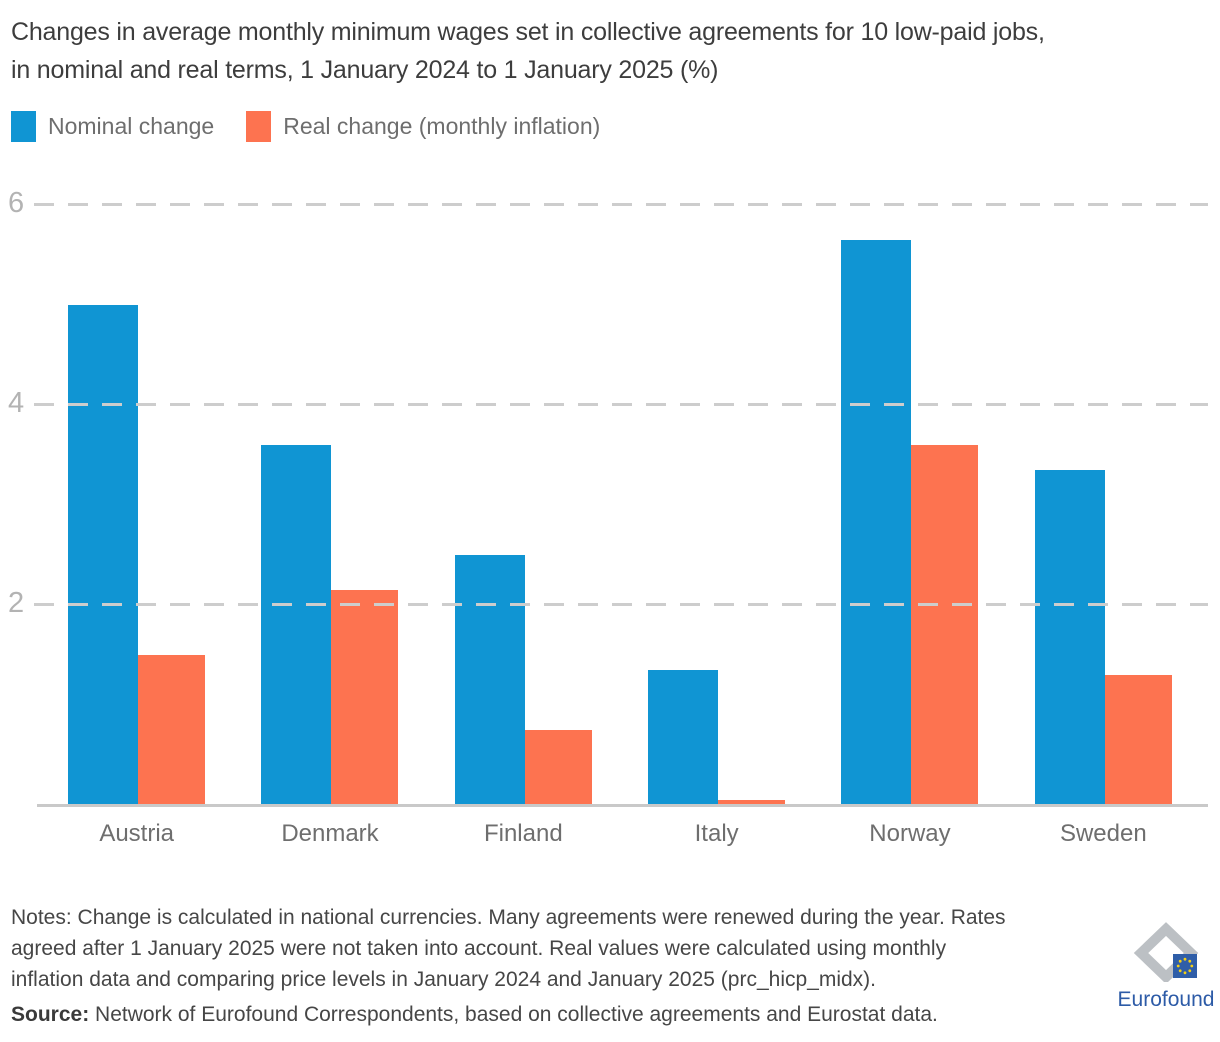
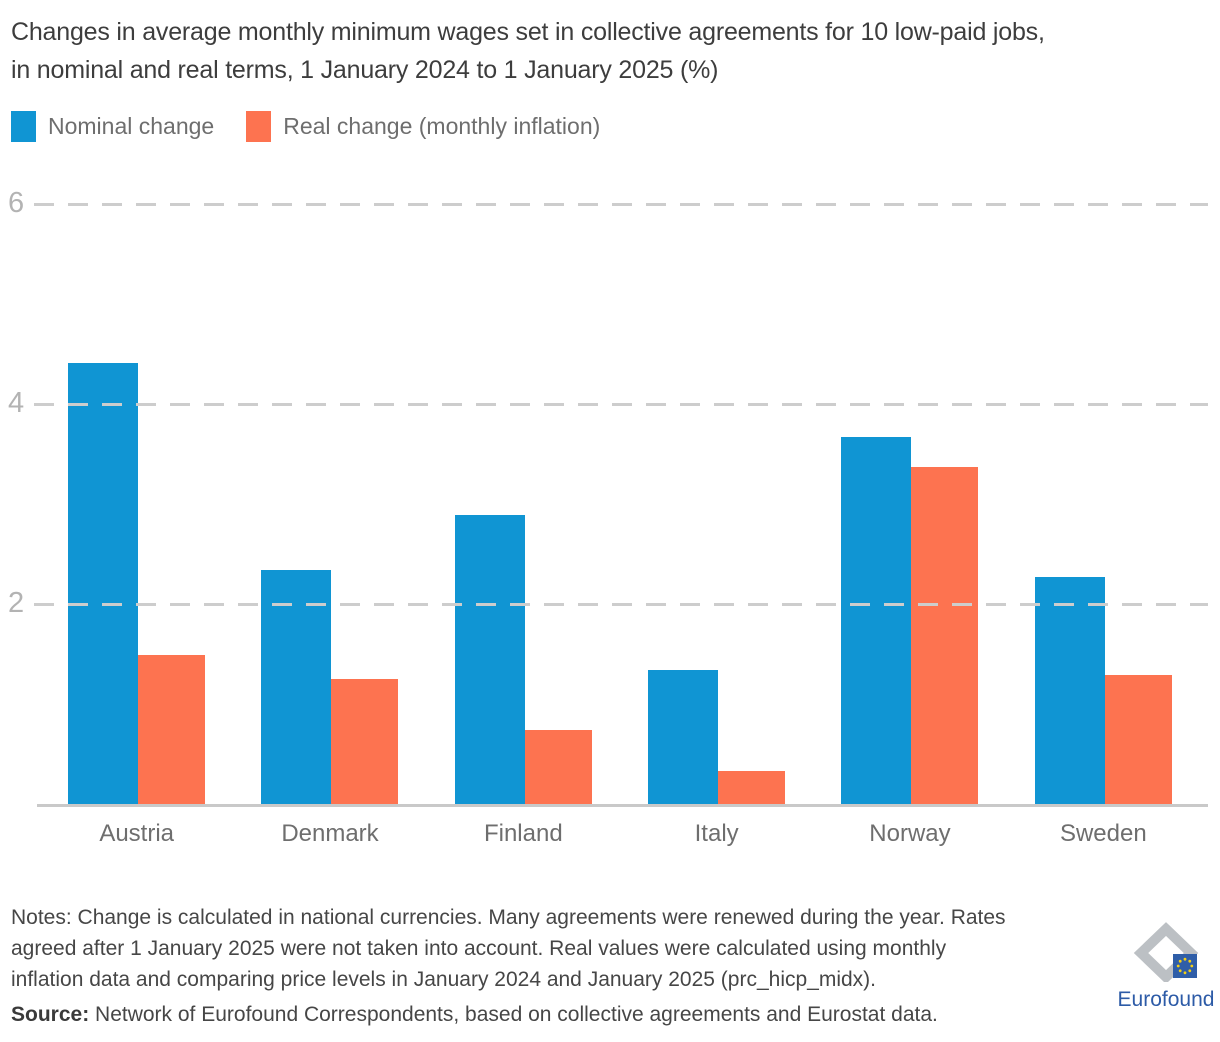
Nominal change/Austria: 5.00 -> 4.42
Nominal change/Denmark: 3.60 -> 2.35
Real change (monthly inflation)/Denmark: 2.15 -> 1.26
Nominal change/Finland: 2.50 -> 2.90
Real change (monthly inflation)/Italy: 0.05 -> 0.34
Nominal change/Norway: 5.65 -> 3.68
Real change (monthly inflation)/Norway: 3.60 -> 3.38
Nominal change/Sweden: 3.35 -> 2.28
